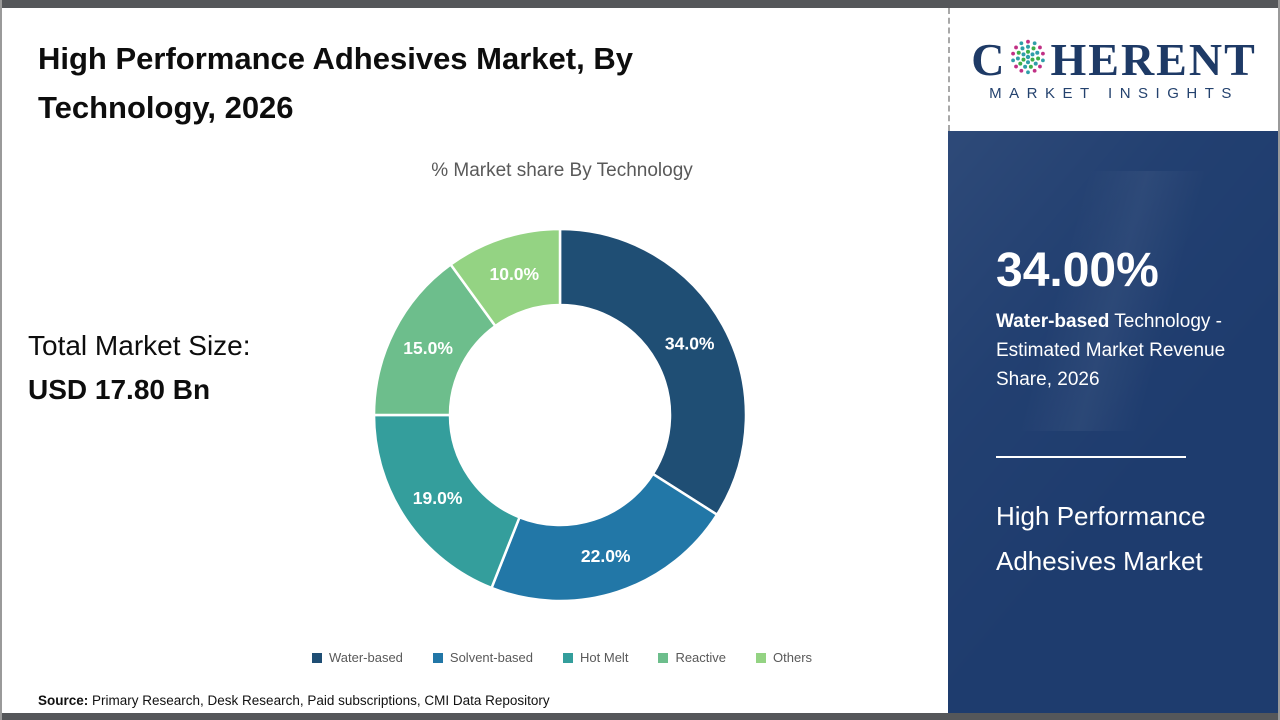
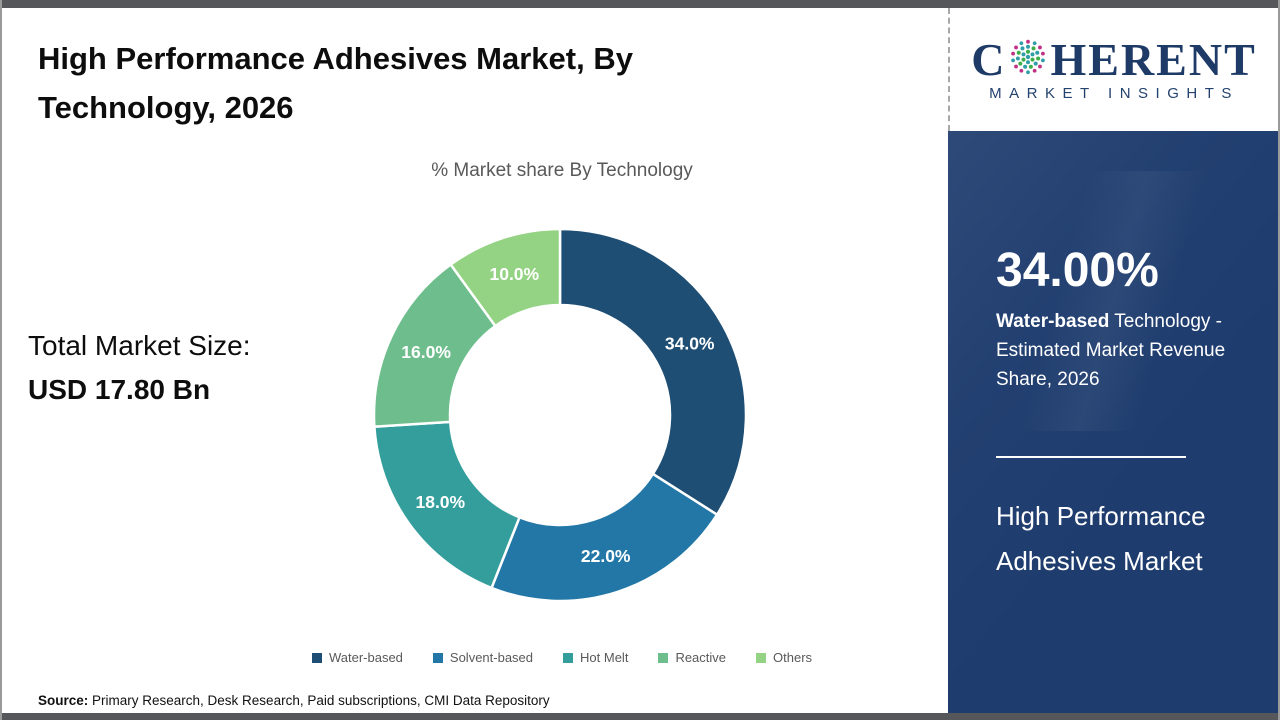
Hot Melt: 19.0% -> 18.0%
Reactive: 15.0% -> 16.0%
